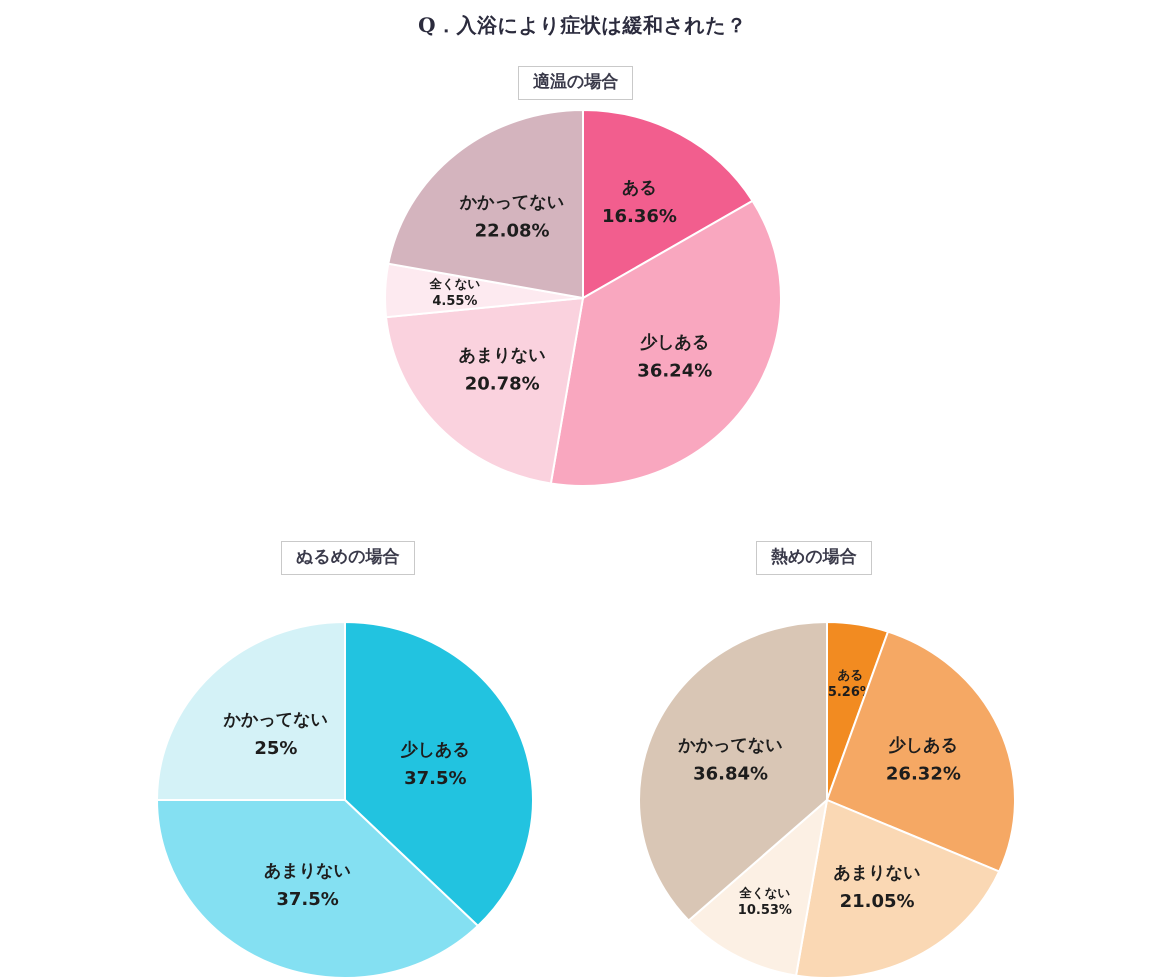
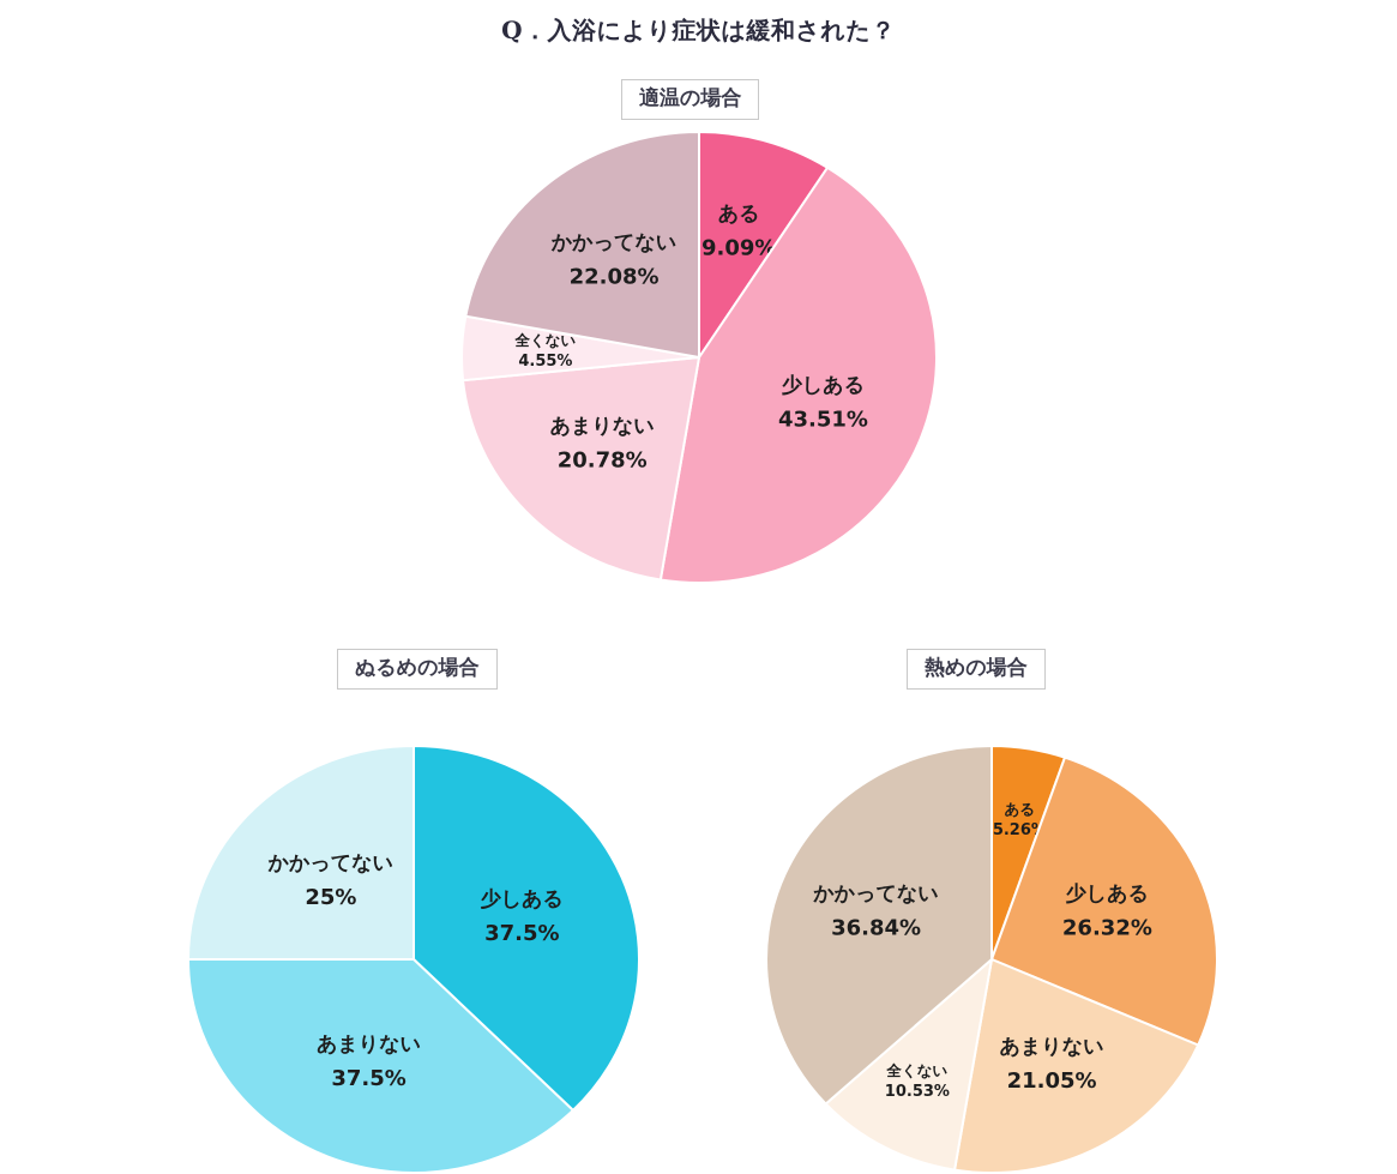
適温の場合/ある: 16.36% -> 9.09%
適温の場合/少しある: 36.24% -> 43.51%
